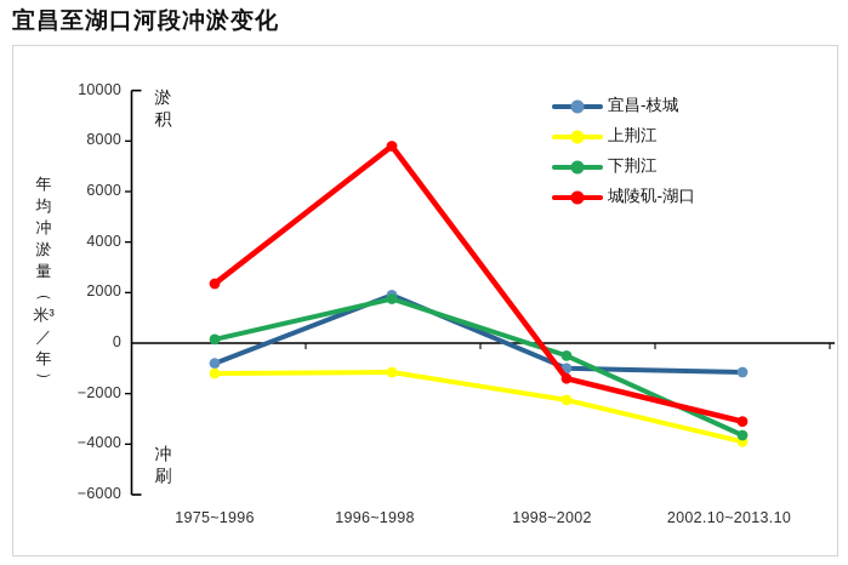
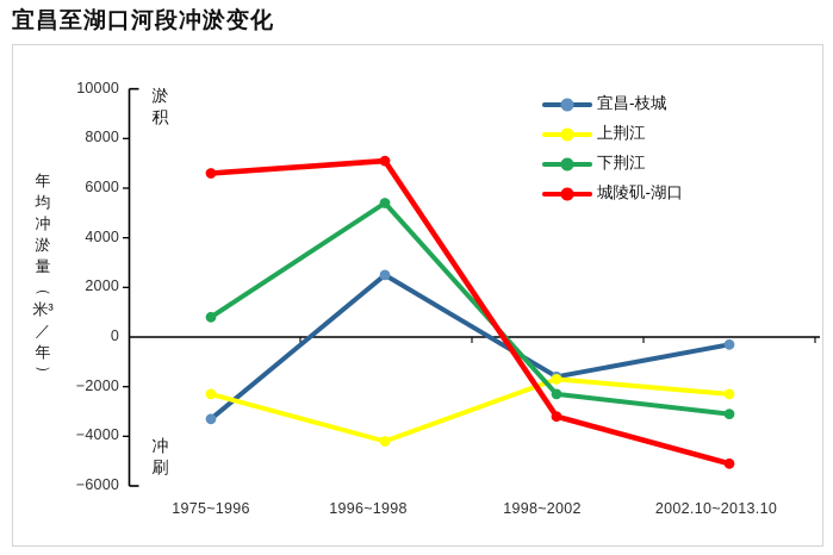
宜昌-枝城/1975~1996: -800 -> -3300
上荆江/1975~1996: -1200 -> -2300
下荆江/1975~1996: 200 -> 800
城陵矶-湖口/1975~1996: 2400 -> 6600
宜昌-枝城/1996~1998: 1900 -> 2500
上荆江/1996~1998: -1200 -> -4200
下荆江/1996~1998: 1800 -> 5400
城陵矶-湖口/1996~1998: 7800 -> 7100
宜昌-枝城/1998~2002: -1000 -> -1600
上荆江/1998~2002: -2200 -> -1700
下荆江/1998~2002: -500 -> -2300
城陵矶-湖口/1998~2002: -1400 -> -3200
宜昌-枝城/2002.10~2013.10: -1200 -> -300
上荆江/2002.10~2013.10: -3900 -> -2300
下荆江/2002.10~2013.10: -3600 -> -3100
城陵矶-湖口/2002.10~2013.10: -3100 -> -5100
